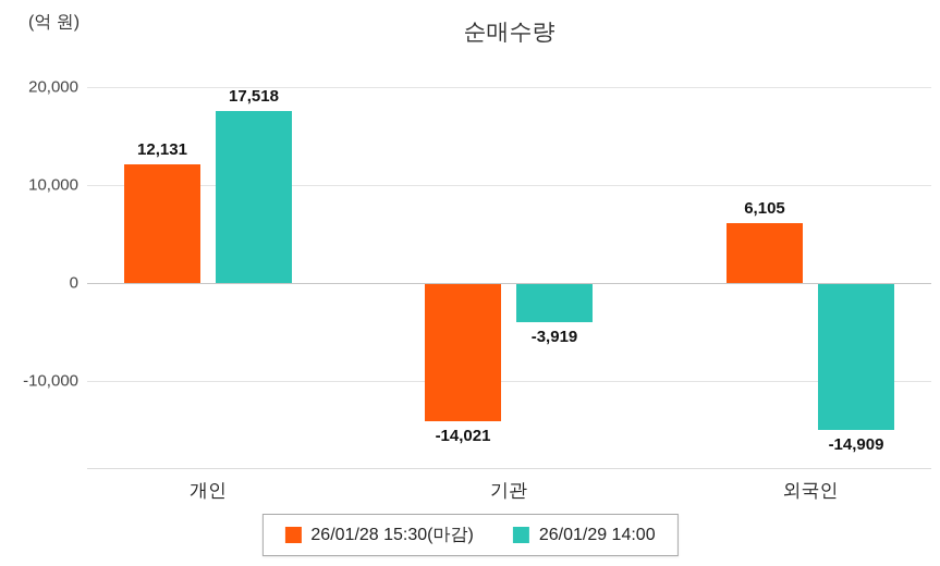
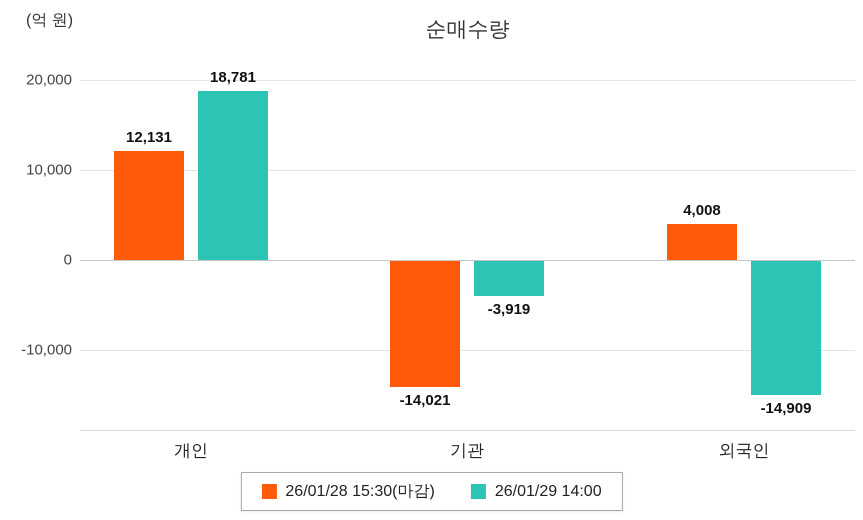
26/01/29 14:00/개인: 17,518 -> 18,781
26/01/28 15:30(마감)/외국인: 6,105 -> 4,008
